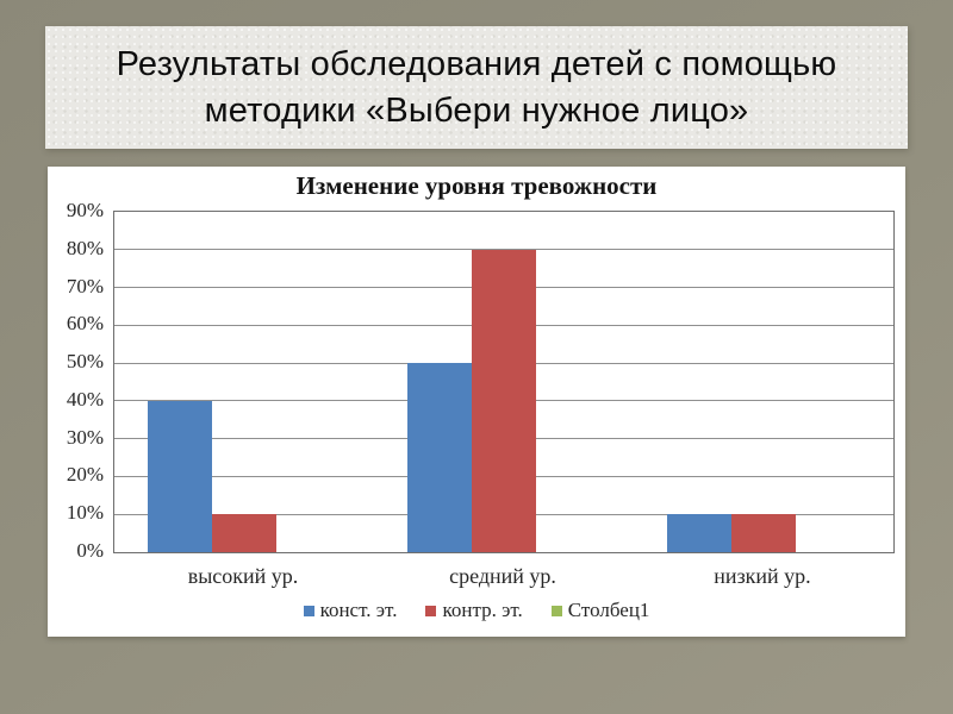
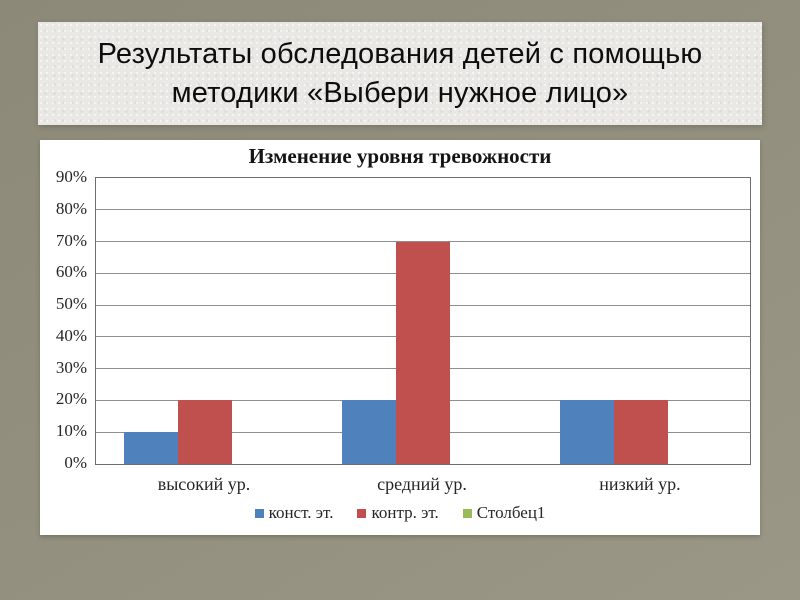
конст. эт./высокий ур.: 40% -> 10%
контр. эт./высокий ур.: 10% -> 20%
конст. эт./средний ур.: 50% -> 20%
контр. эт./средний ур.: 80% -> 70%
конст. эт./низкий ур.: 10% -> 20%
контр. эт./низкий ур.: 10% -> 20%
